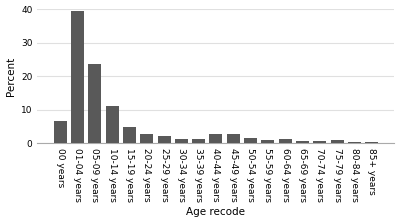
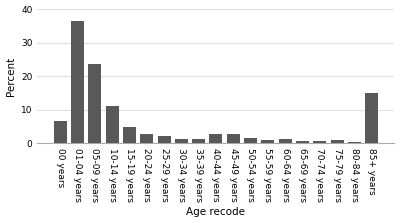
01-04 years: 39.5 -> 36.5
85+ years: 0.2 -> 15.0
